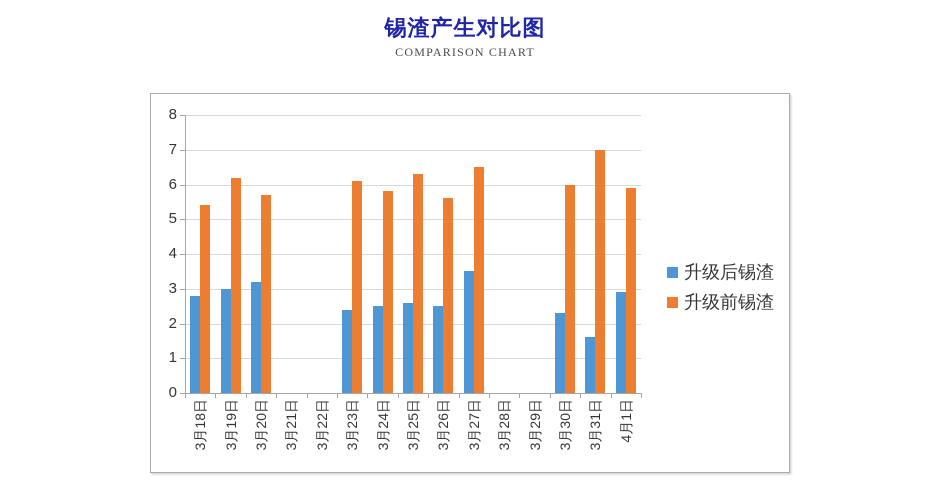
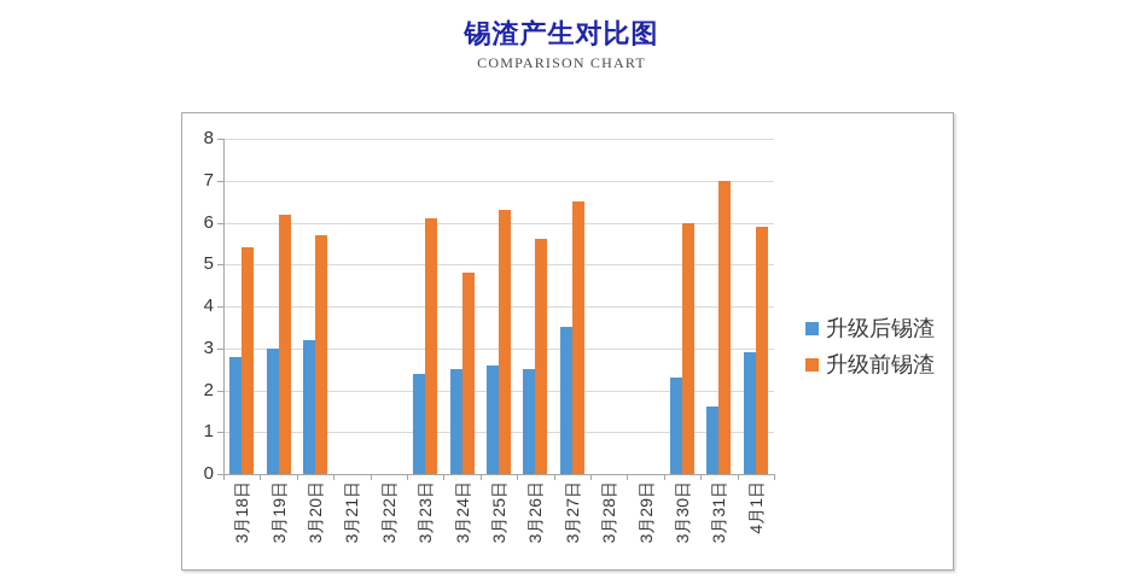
升级前锡渣/3月24日: 5.8 -> 4.8
